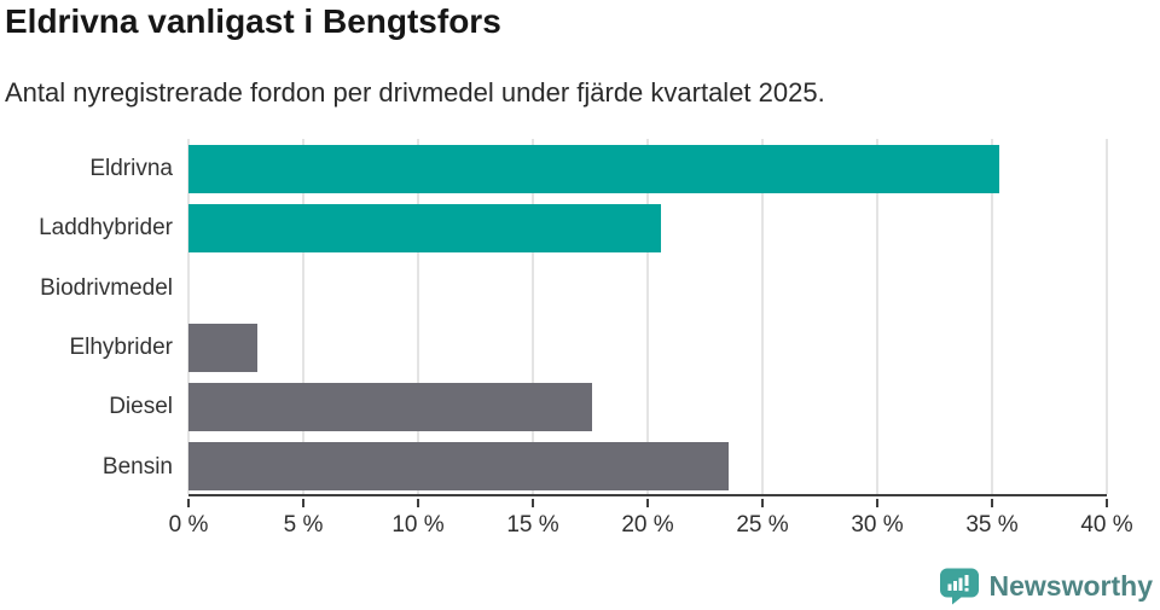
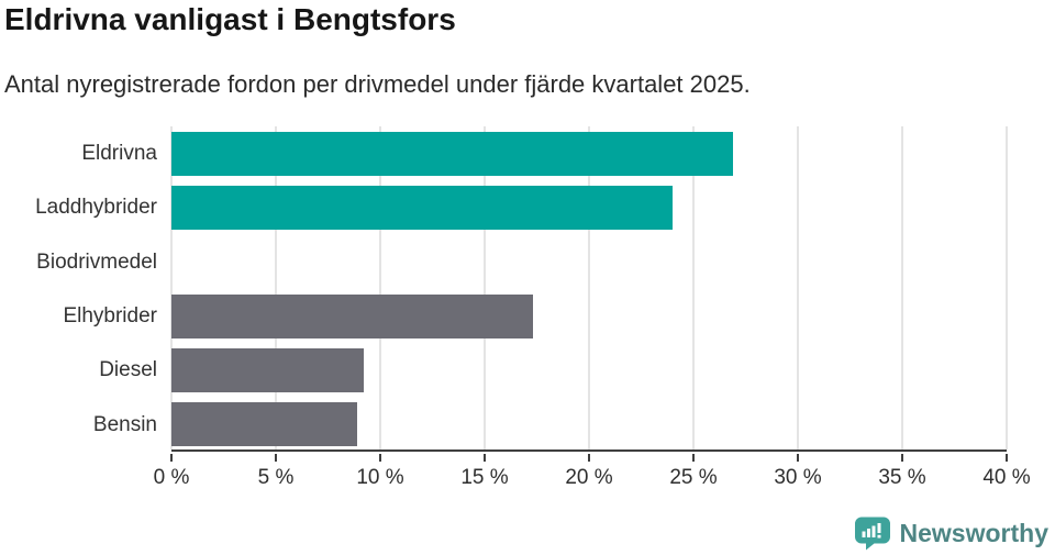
Eldrivna: 35.3% -> 26.9%
Laddhybrider: 20.6% -> 24.0%
Elhybrider: 3.0% -> 17.3%
Diesel: 17.6% -> 9.2%
Bensin: 23.5% -> 8.9%
